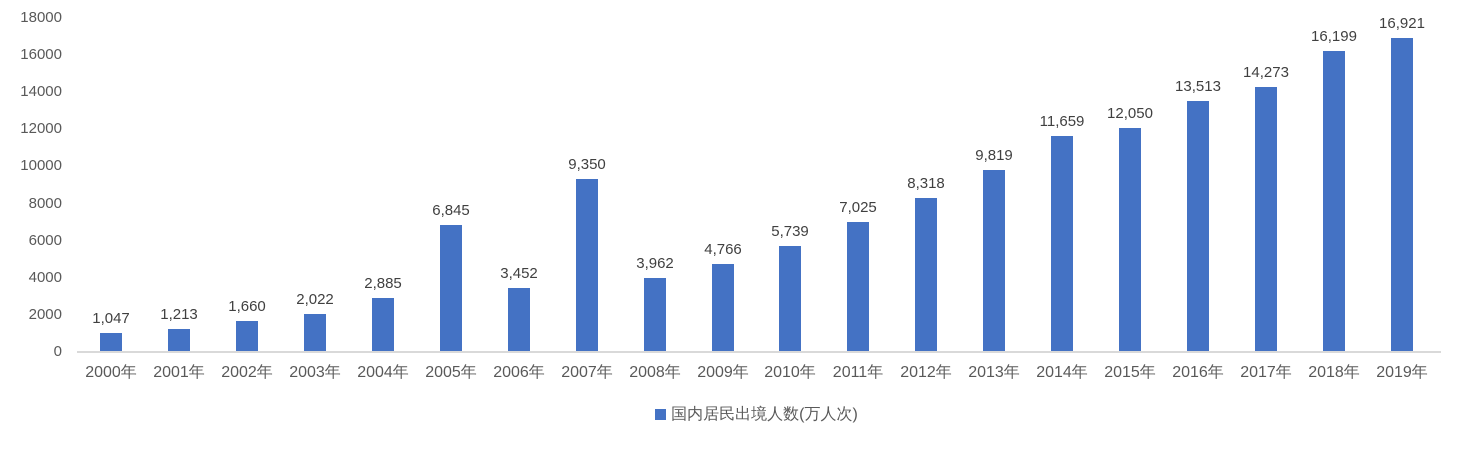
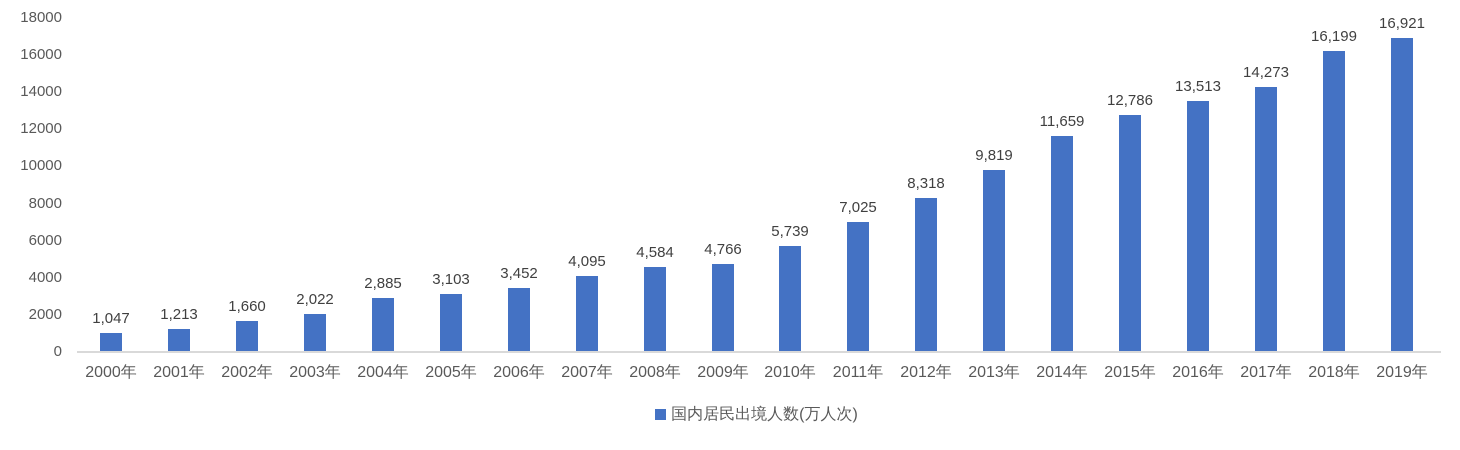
2005年: 6,845 -> 3,103
2007年: 9,350 -> 4,095
2008年: 3,962 -> 4,584
2015年: 12,050 -> 12,786
